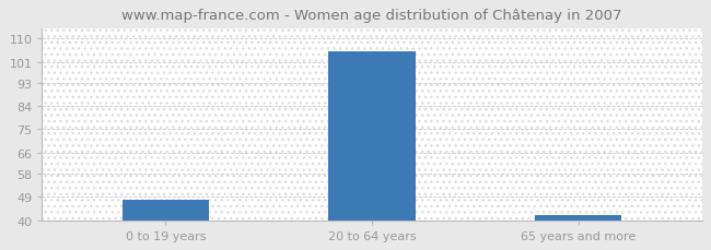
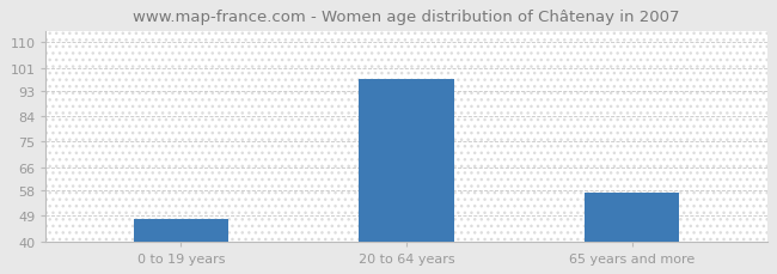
20 to 64 years: 105 -> 97
65 years and more: 42 -> 57
